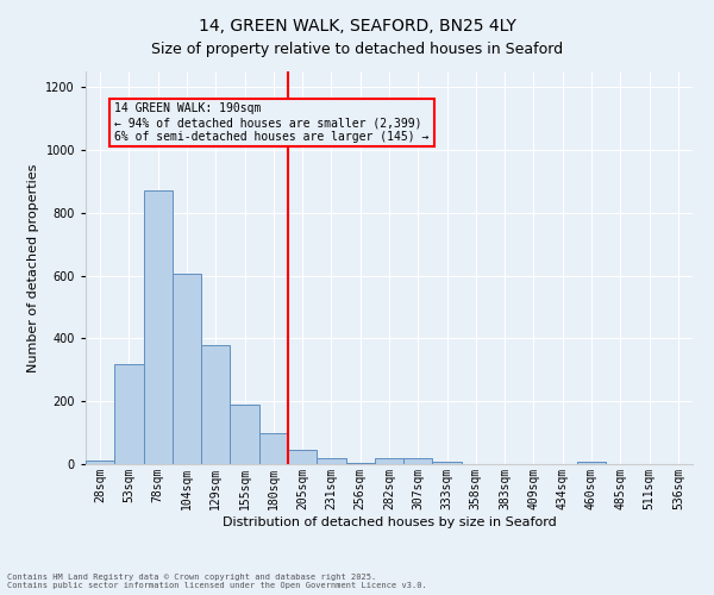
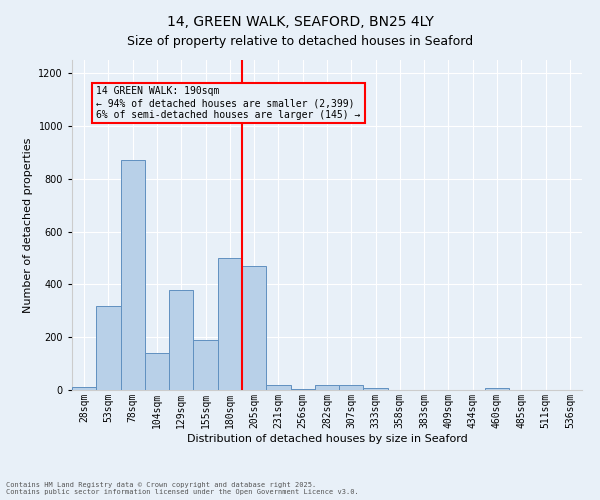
104sqm: 605 -> 140
180sqm: 100 -> 500
205sqm: 45 -> 470
